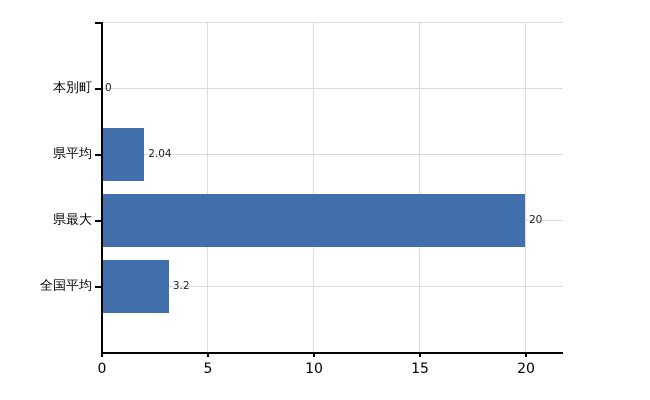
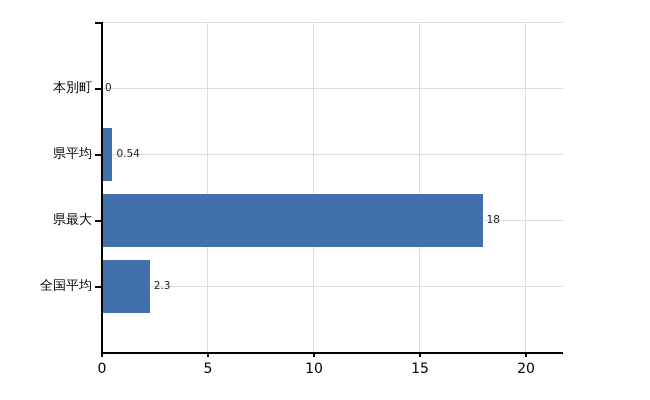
県平均: 2.04 -> 0.54
県最大: 20 -> 18
全国平均: 3.2 -> 2.3
